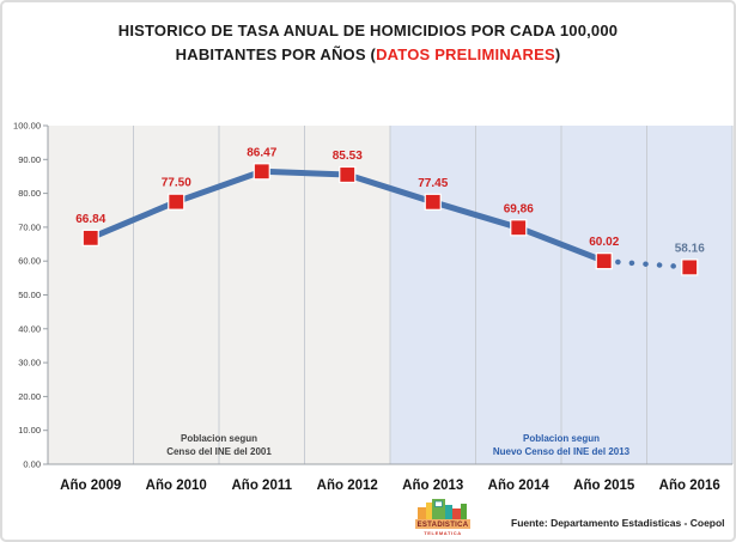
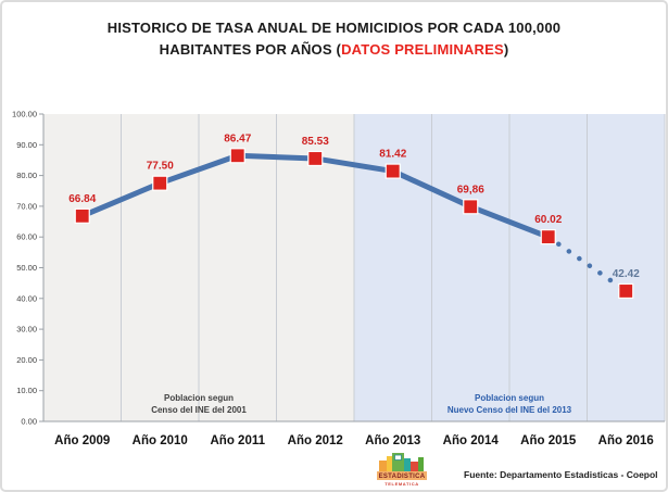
Año 2013: 77.45 -> 81.42
Año 2016: 58.16 -> 42.42
